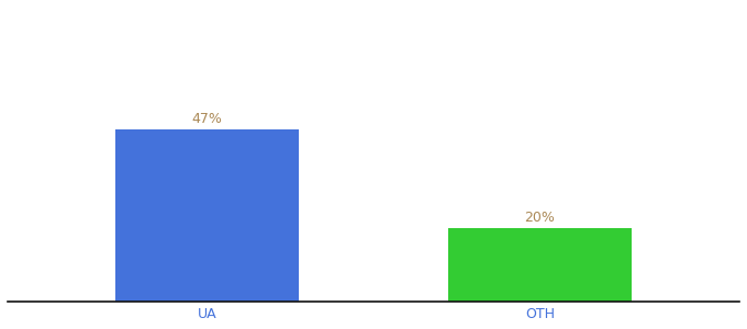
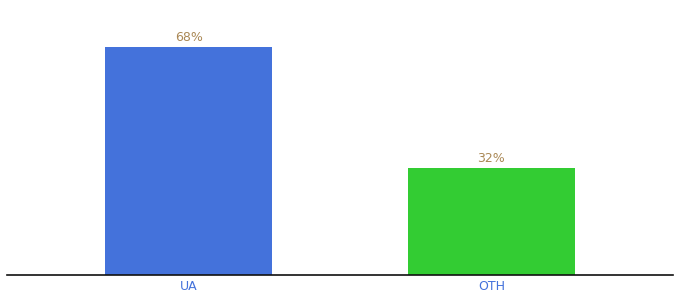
UA: 47% -> 68%
OTH: 20% -> 32%
